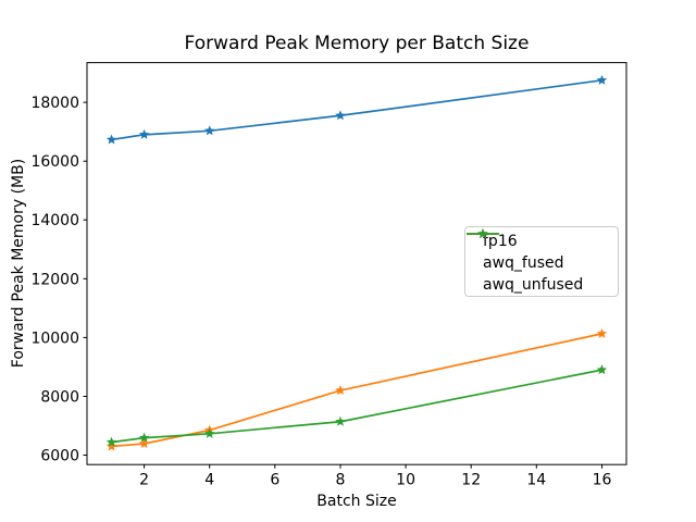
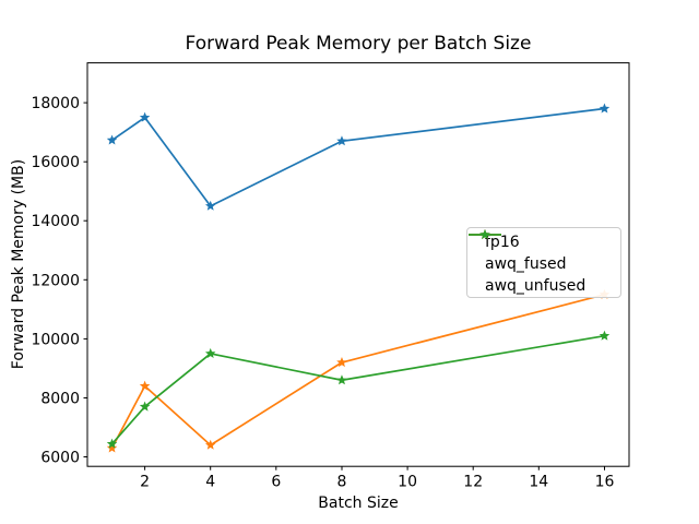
fp16/2: 16900 -> 17500
awq_fused/2: 6400 -> 8400
awq_unfused/2: 6600 -> 7700
fp16/4: 17000 -> 14500
awq_fused/4: 6800 -> 6400
awq_unfused/4: 6700 -> 9500
fp16/8: 17600 -> 16700
awq_fused/8: 8200 -> 9200
awq_unfused/8: 7100 -> 8600
fp16/16: 18800 -> 17800
awq_fused/16: 10100 -> 11500
awq_unfused/16: 8900 -> 10100
